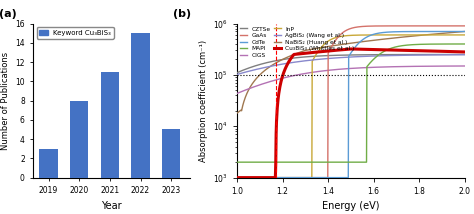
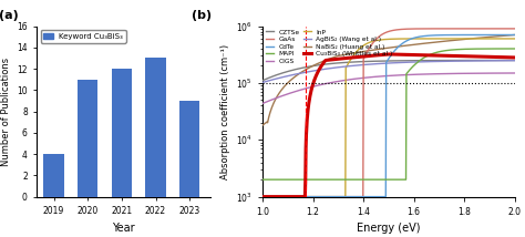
2019: 3 -> 4
2020: 8 -> 11
2021: 11 -> 12
2022: 15 -> 13
2023: 5 -> 9
